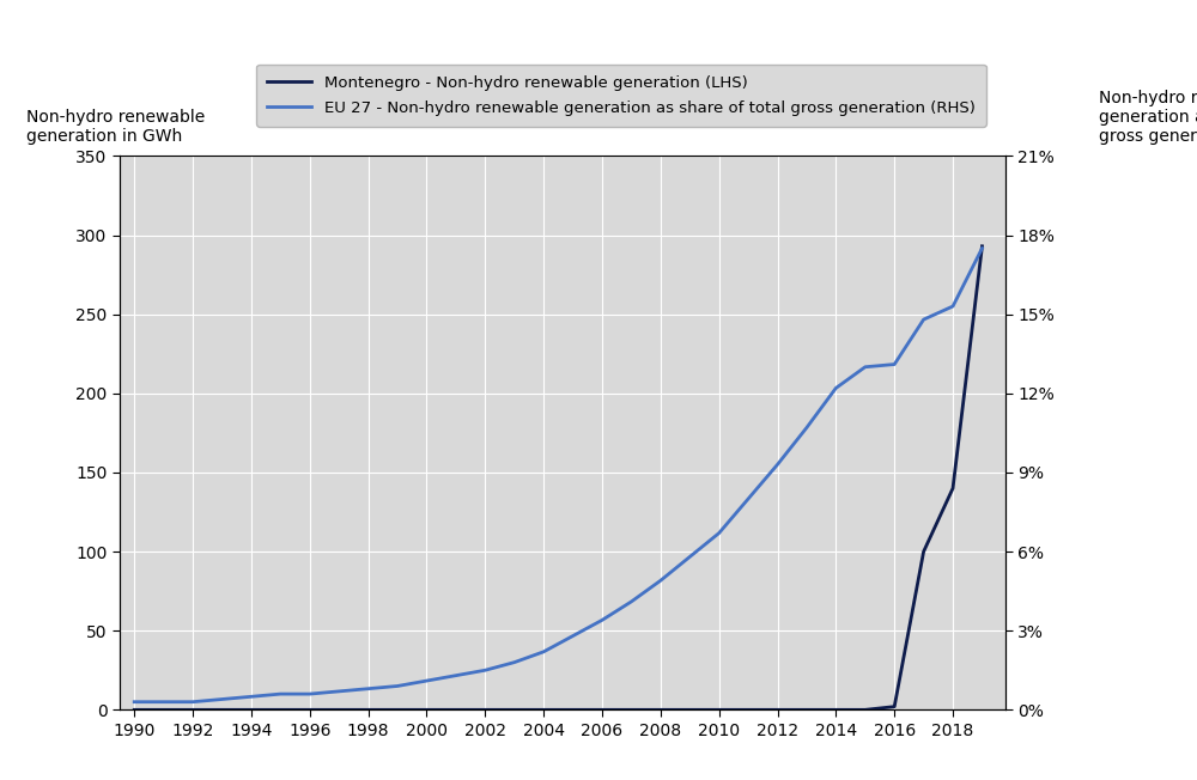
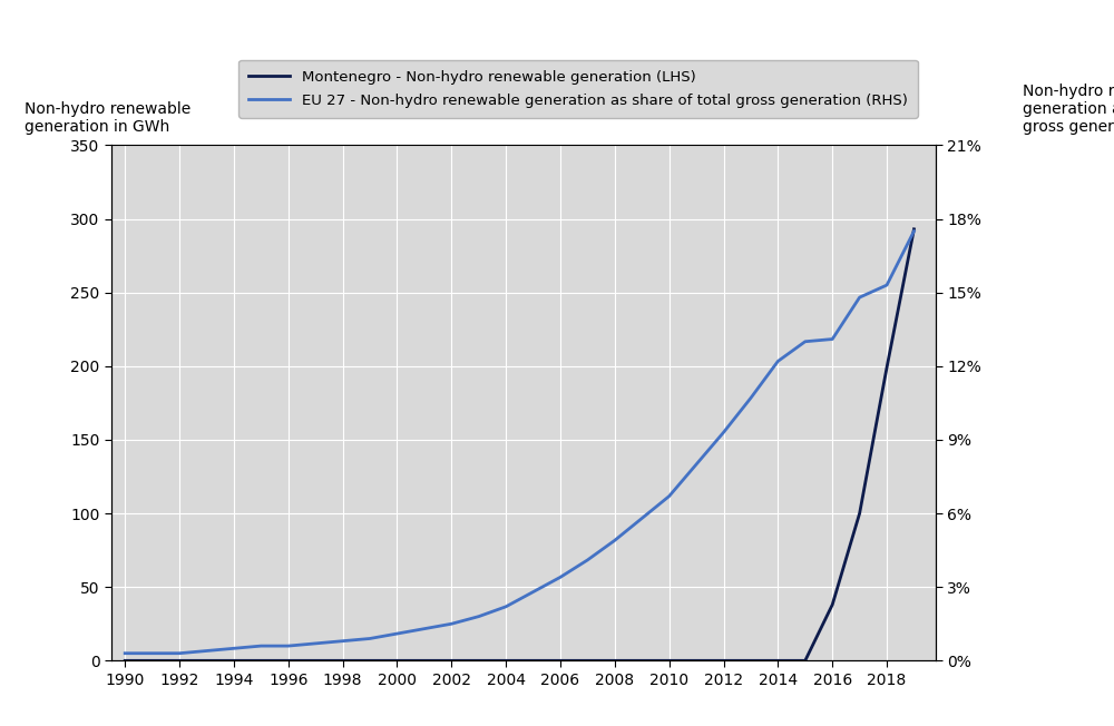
Montenegro - Non-hydro renewable generation (LHS)/2016: 2 -> 38
Montenegro - Non-hydro renewable generation (LHS)/2018: 140 -> 199
